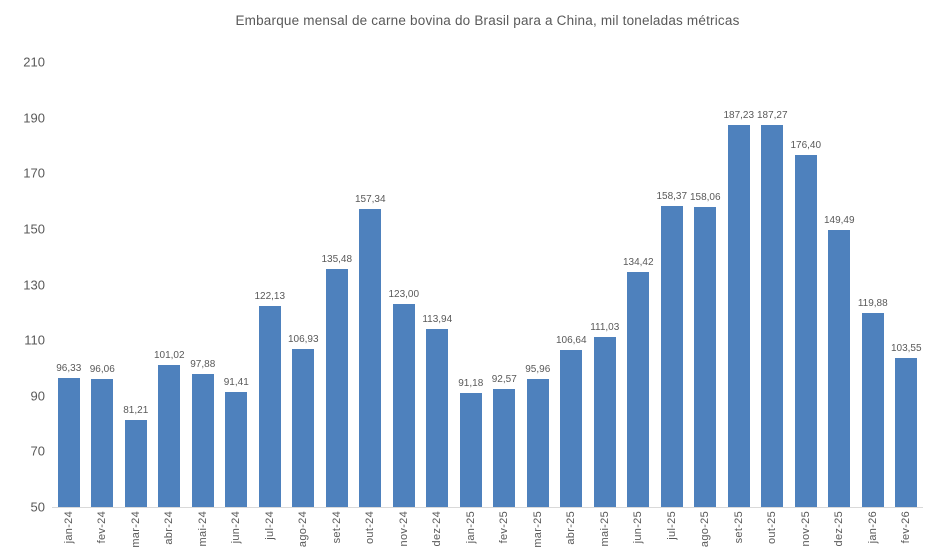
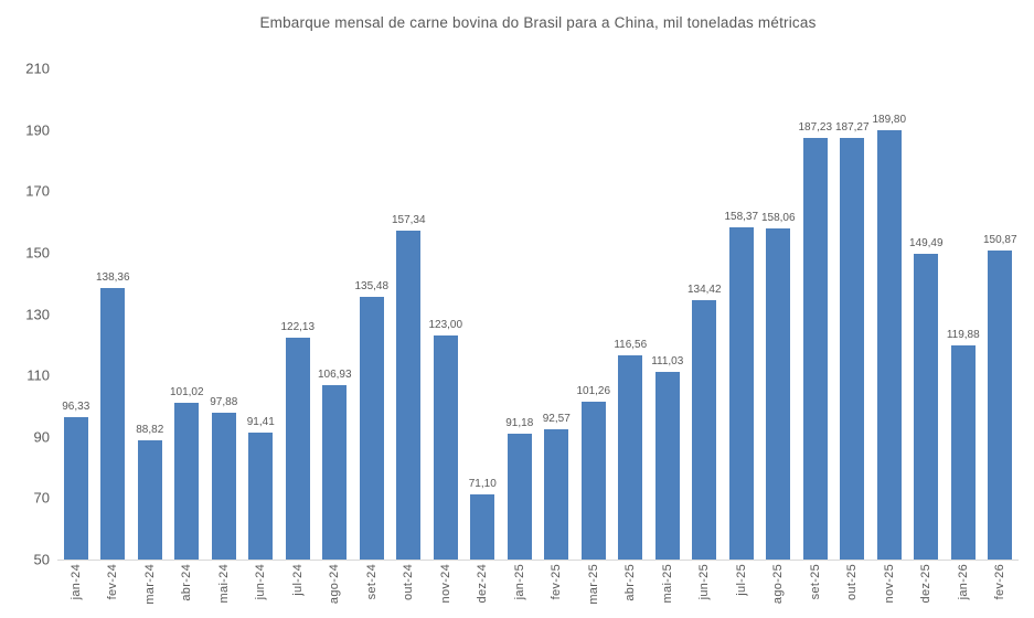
fev-24: 96,06 -> 138,36
mar-24: 81,21 -> 88,82
dez-24: 113,94 -> 71,10
mar-25: 95,96 -> 101,26
abr-25: 106,64 -> 116,56
nov-25: 176,40 -> 189,80
fev-26: 103,55 -> 150,87
